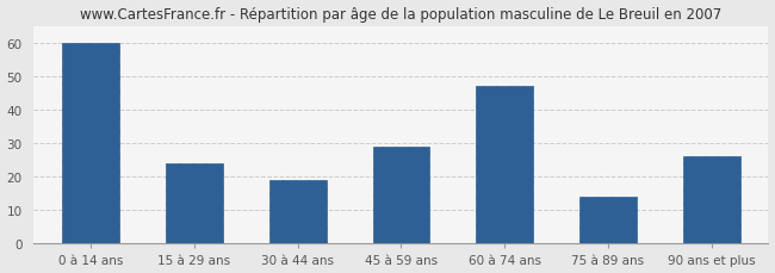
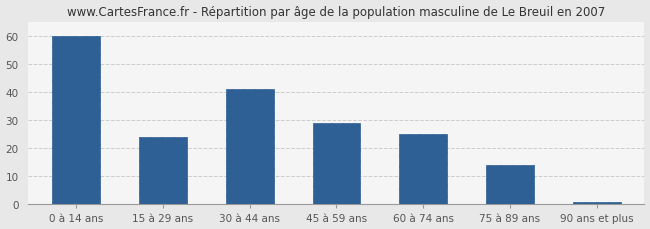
30 à 44 ans: 19 -> 41
60 à 74 ans: 47 -> 25
90 ans et plus: 26 -> 1
